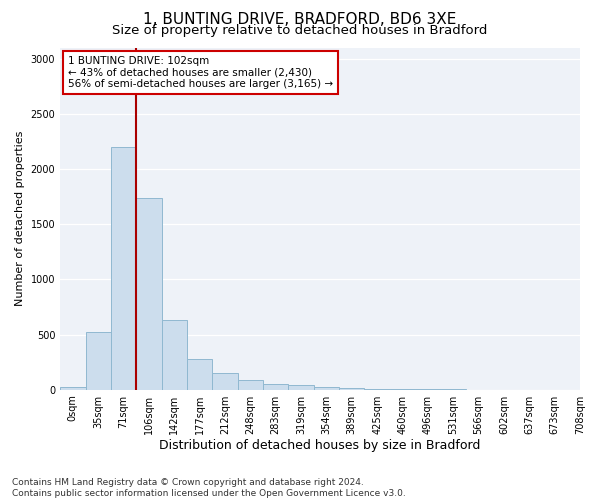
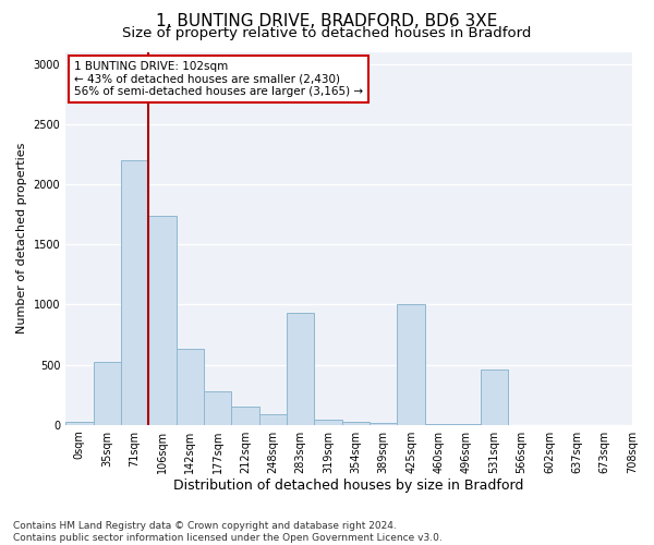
283sqm: 60 -> 930
425sqm: 10 -> 1000
531sqm: 0 -> 460
